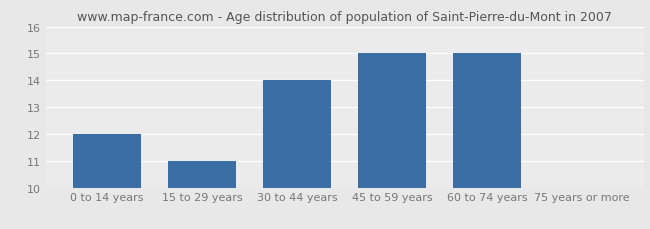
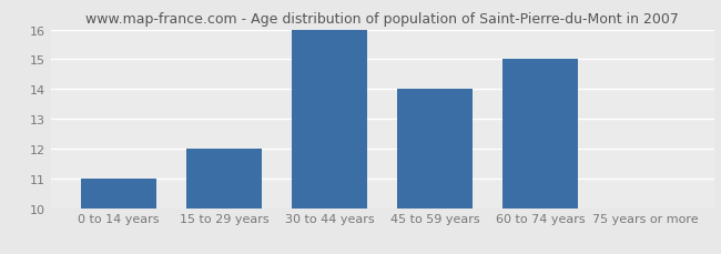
0 to 14 years: 12 -> 11
15 to 29 years: 11 -> 12
30 to 44 years: 14 -> 16
45 to 59 years: 15 -> 14
